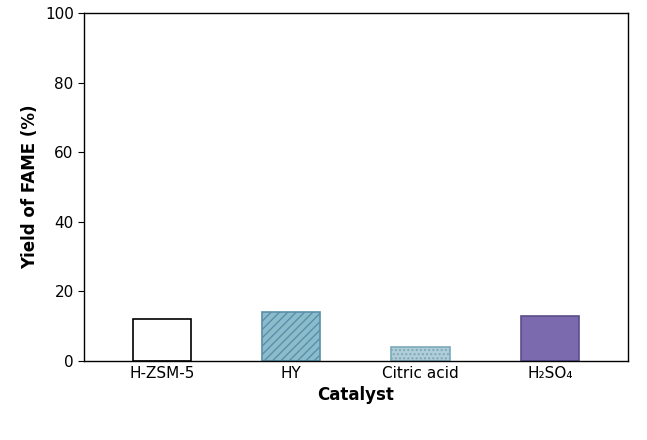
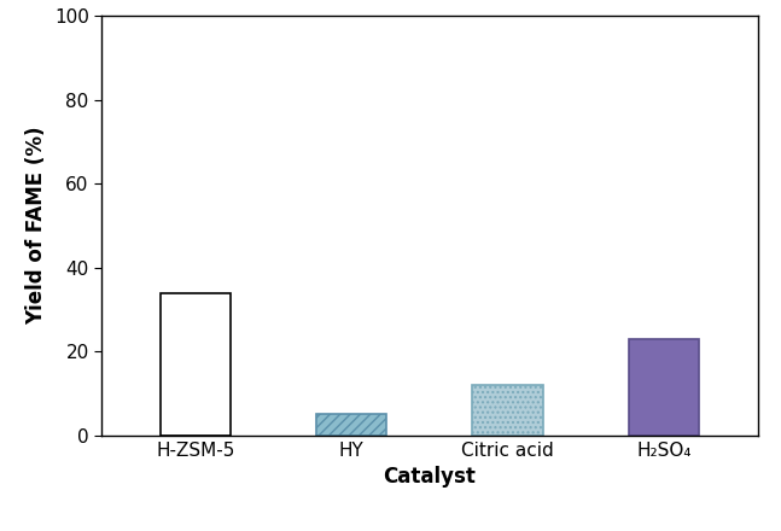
H-ZSM-5: 12 -> 34
HY: 14 -> 5
Citric acid: 4 -> 12
H₂SO₄: 13 -> 23
